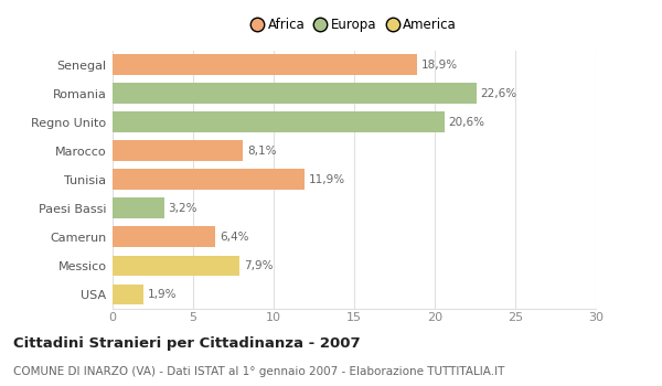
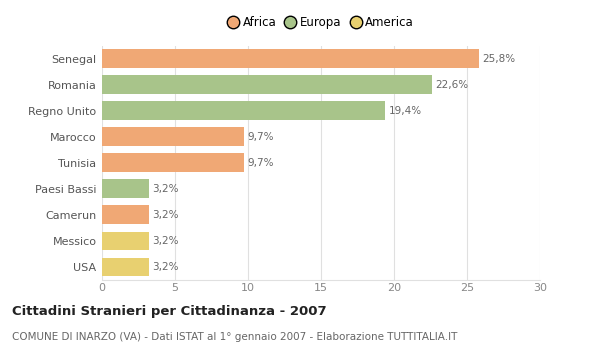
Senegal: 18,9% -> 25,8%
Regno Unito: 20,6% -> 19,4%
Marocco: 8,1% -> 9,7%
Tunisia: 11,9% -> 9,7%
Camerun: 6,4% -> 3,2%
Messico: 7,9% -> 3,2%
USA: 1,9% -> 3,2%
